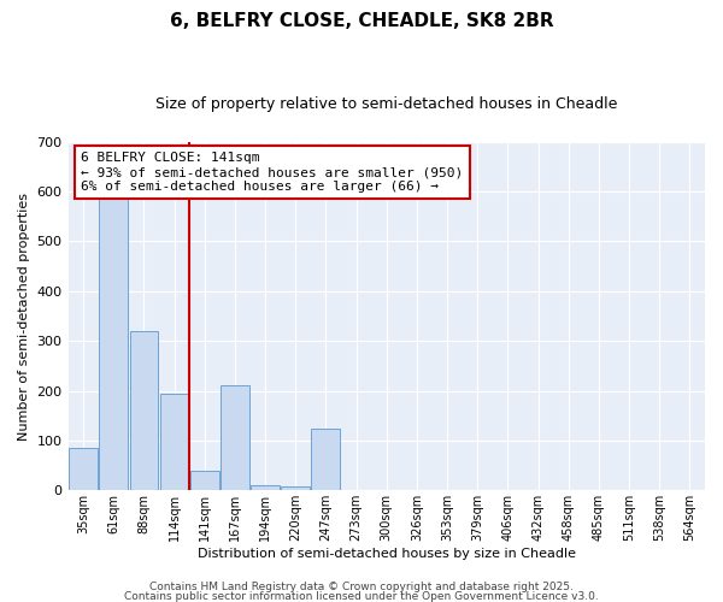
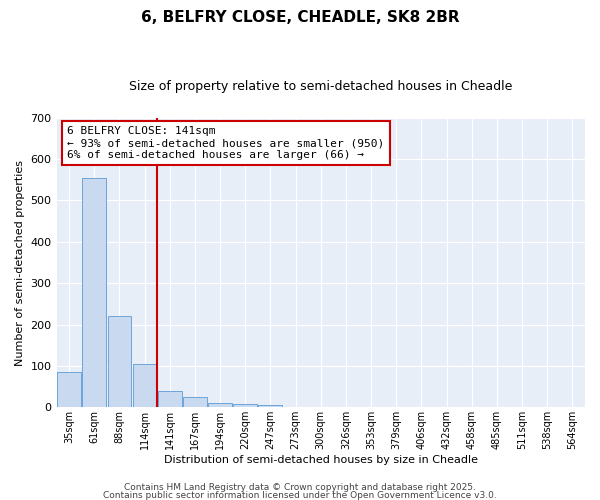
61sqm: 585 -> 555
88sqm: 320 -> 220
114sqm: 195 -> 105
167sqm: 210 -> 25
247sqm: 125 -> 5
